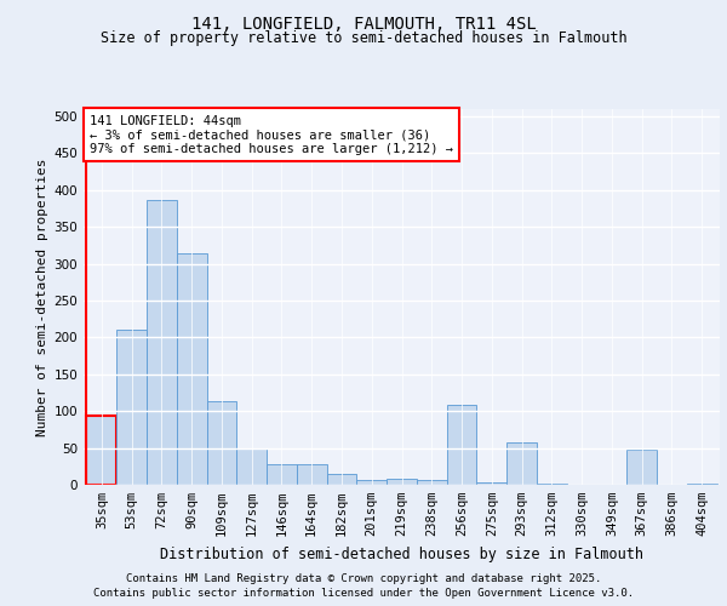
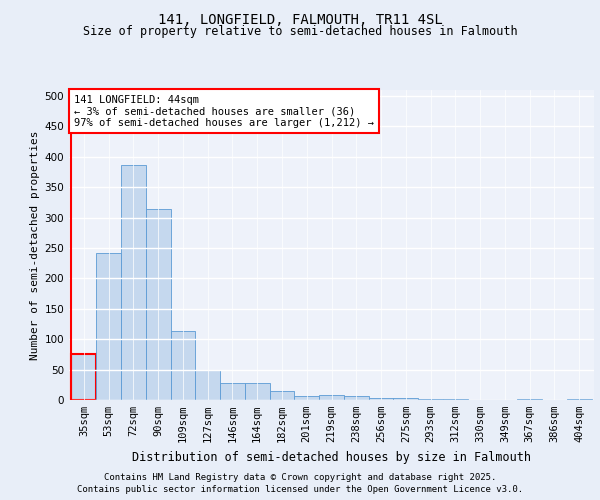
35sqm: 94 -> 75
53sqm: 210 -> 242
256sqm: 108 -> 4
293sqm: 58 -> 2
367sqm: 48 -> 1
